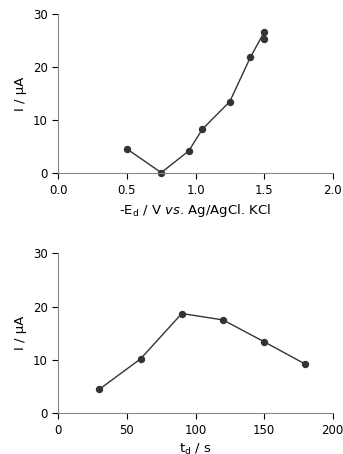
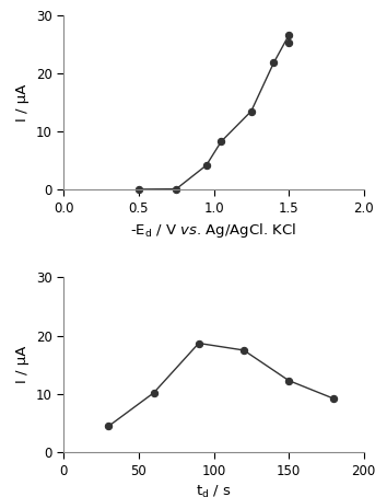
0.5: 4.6 -> 0.1
150: 13.4 -> 12.3
